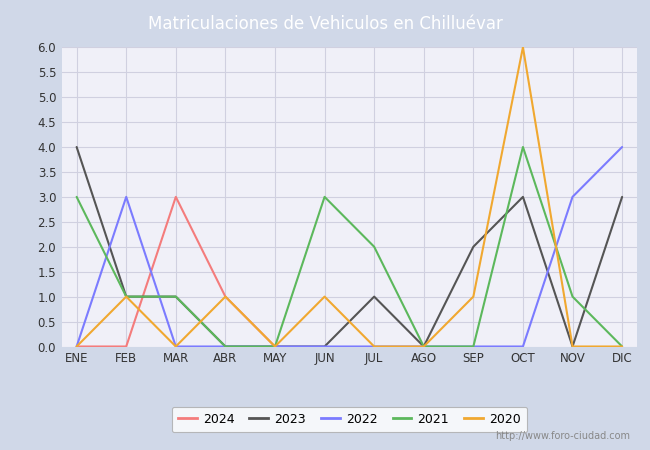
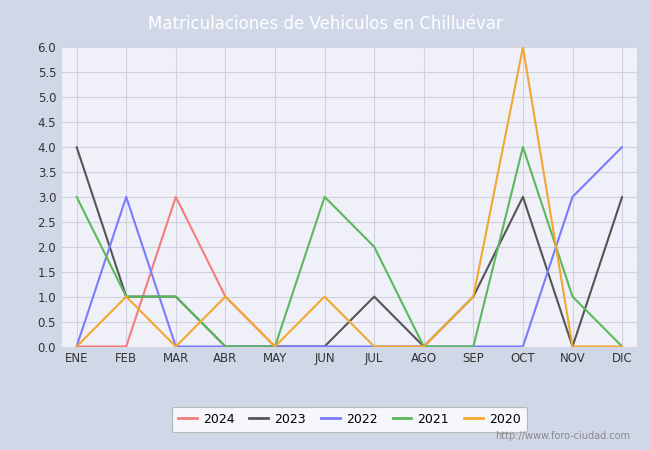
2023/SEP: 2 -> 1
